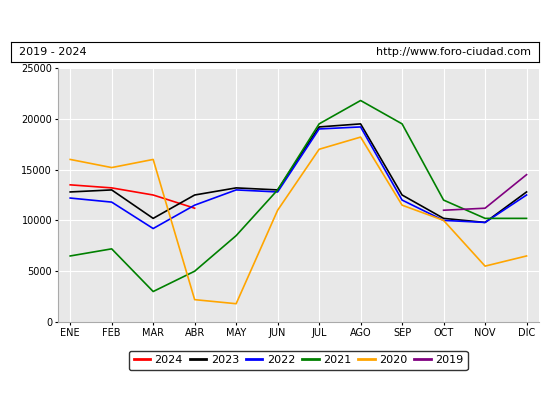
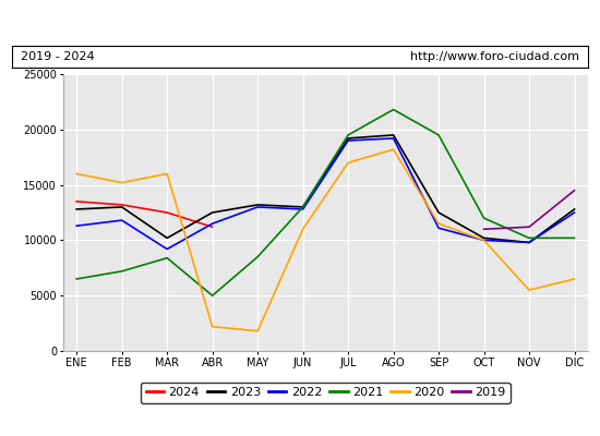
2022/ENE: 12200 -> 11300
2021/MAR: 3000 -> 8400
2022/SEP: 12000 -> 11100
